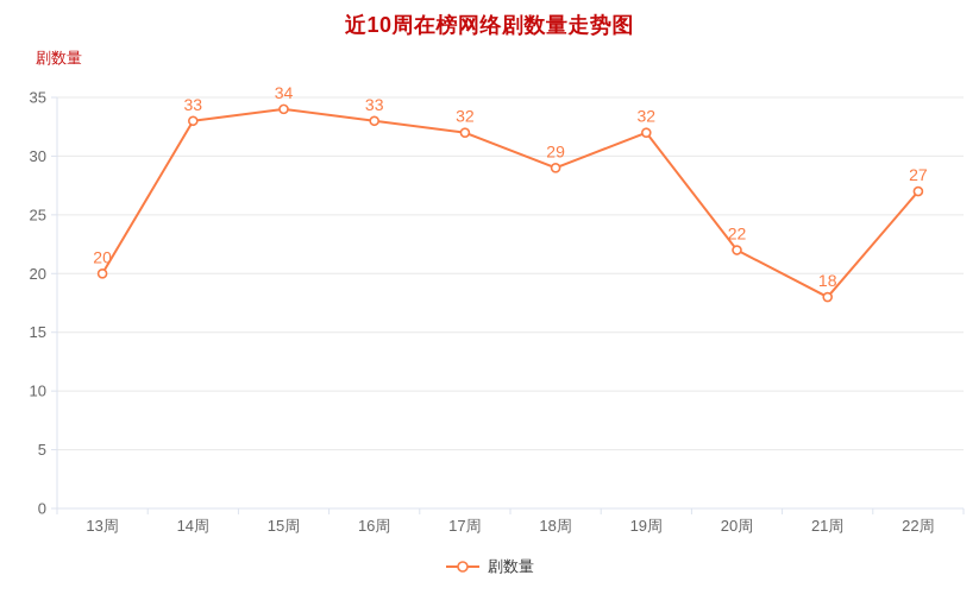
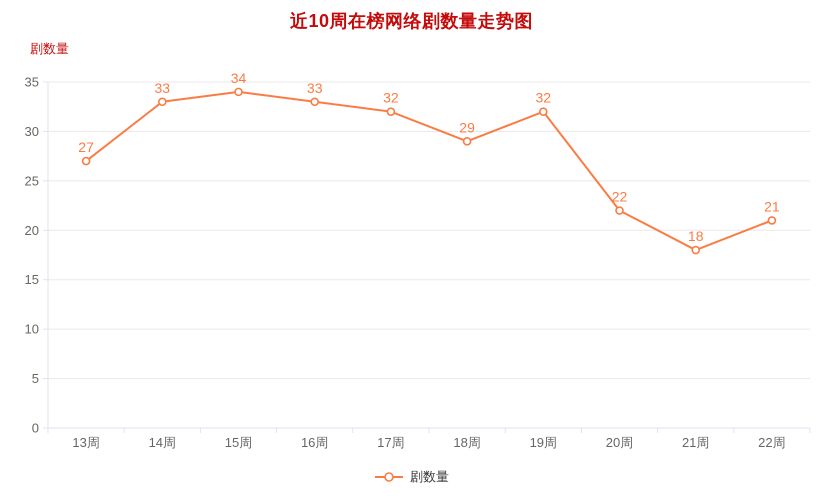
13周: 20 -> 27
22周: 27 -> 21
